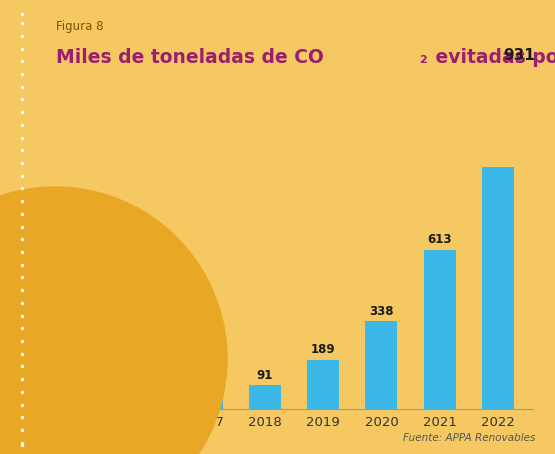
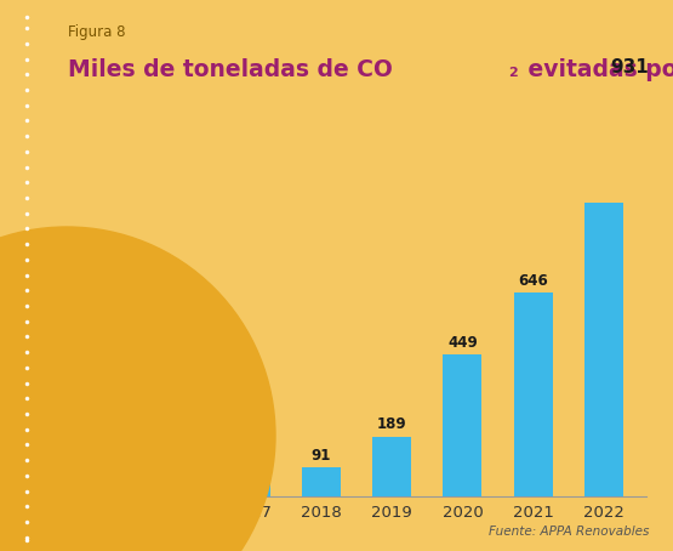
2020: 338 -> 449
2021: 613 -> 646
